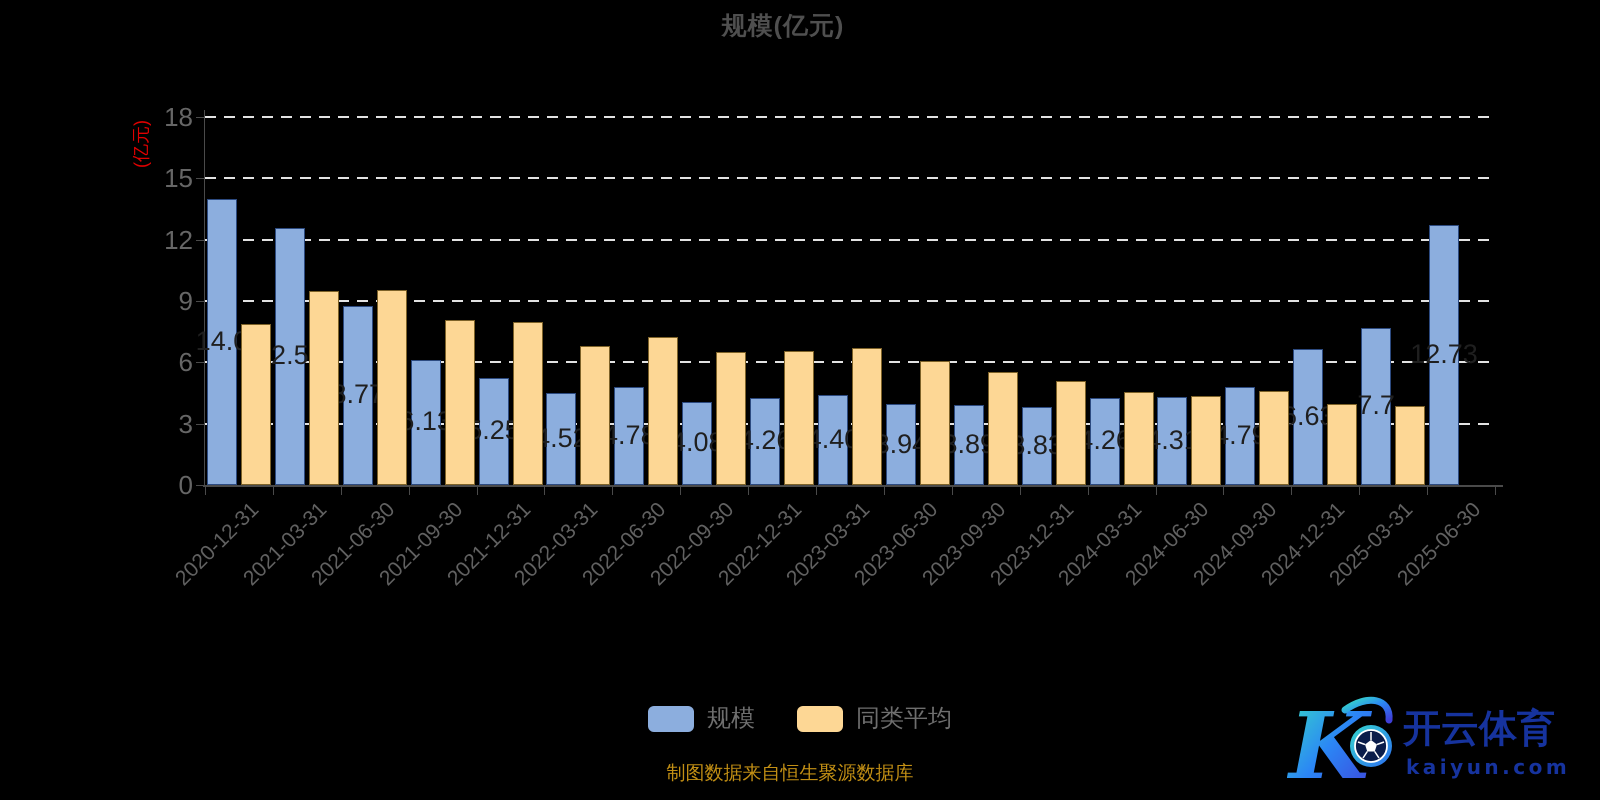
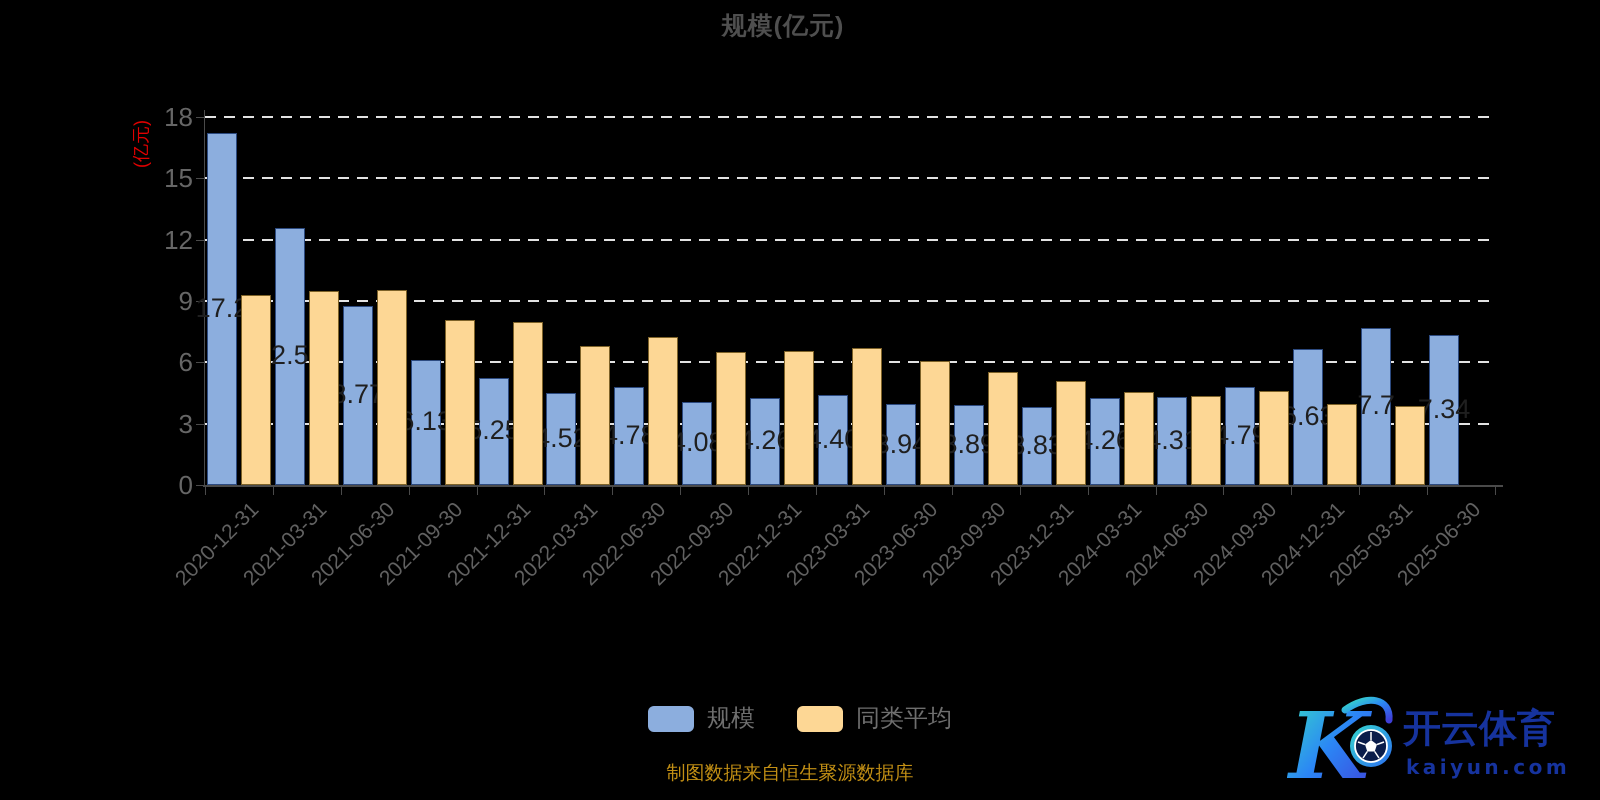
规模/2020-12-31: 14.0 -> 17.2
同类平均/2020-12-31: 7.9 -> 9.3
规模/2025-06-30: 12.73 -> 7.34
